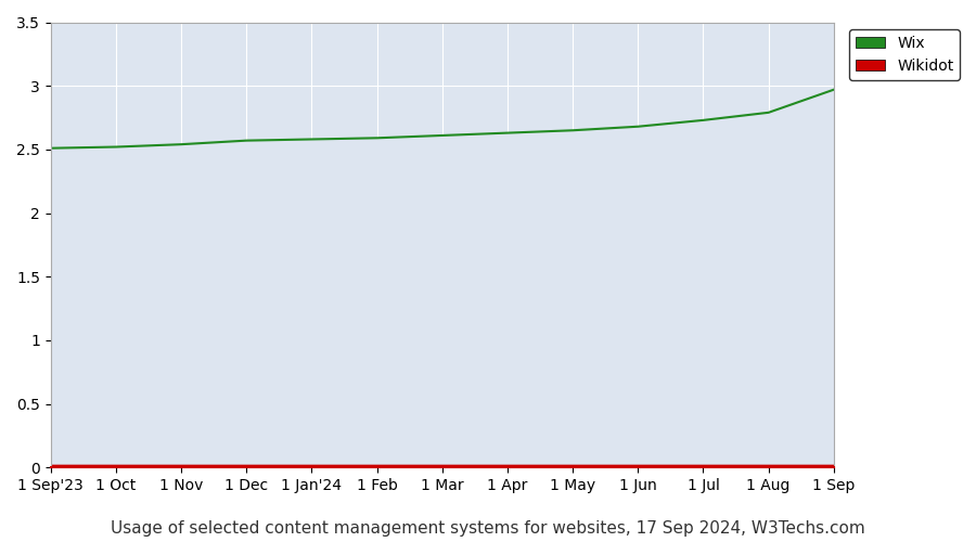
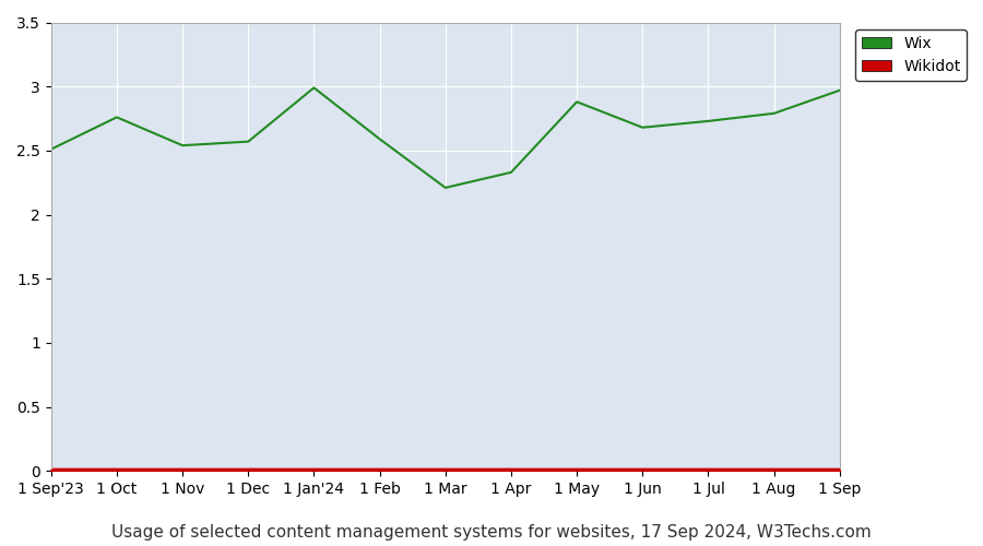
Wix/1 Oct: 2.52 -> 2.76
Wix/1 Jan'24: 2.58 -> 2.99
Wix/1 Mar: 2.61 -> 2.21
Wix/1 Apr: 2.63 -> 2.33
Wix/1 May: 2.65 -> 2.88
